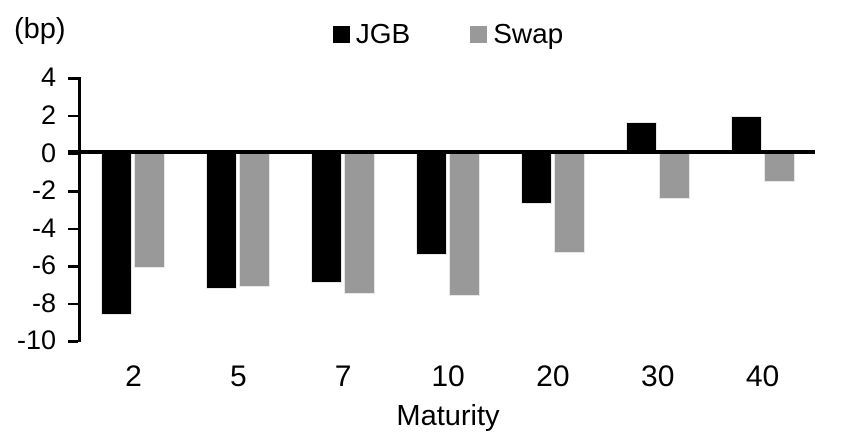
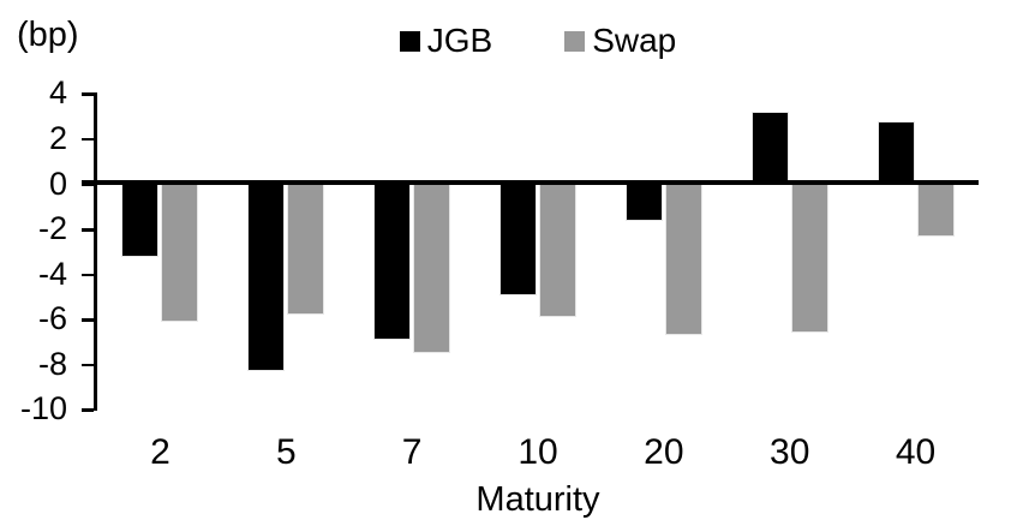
JGB/2: -8.6 -> -3.2
JGB/5: -7.2 -> -8.3
Swap/5: -7.1 -> -5.8
JGB/10: -5.4 -> -4.9
Swap/10: -7.6 -> -5.9
JGB/20: -2.7 -> -1.6
Swap/20: -5.3 -> -6.7
JGB/30: 1.7 -> 3.2
Swap/30: -2.4 -> -6.6
JGB/40: 2.0 -> 2.8
Swap/40: -1.5 -> -2.3
